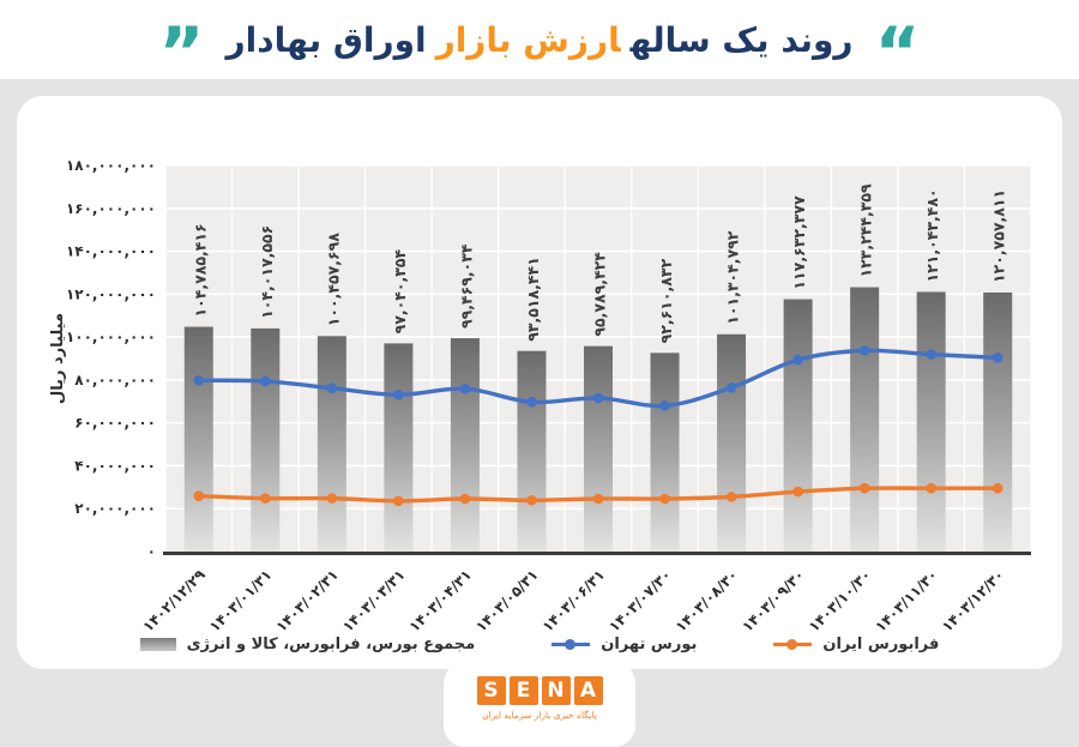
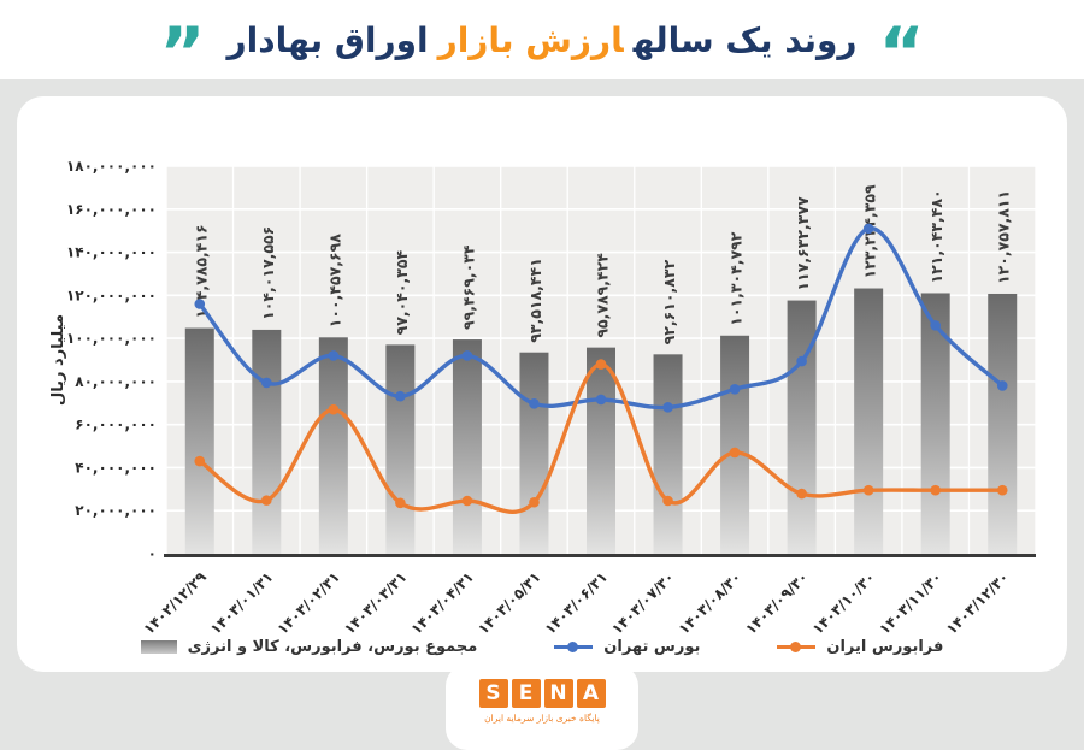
بورس تهران/۱۴۰۲/۱۲/۲۹: 80000000 -> 116000000
فرابورس ایران/۱۴۰۲/۱۲/۲۹: 26000000 -> 43000000
بورس تهران/۱۴۰۳/۰۲/۳۱: 76000000 -> 92000000
فرابورس ایران/۱۴۰۳/۰۲/۳۱: 25000000 -> 67000000
بورس تهران/۱۴۰۳/۰۴/۳۱: 76000000 -> 92000000
فرابورس ایران/۱۴۰۳/۰۶/۳۱: 25000000 -> 88000000
فرابورس ایران/۱۴۰۳/۰۸/۳۰: 26000000 -> 47000000
بورس تهران/۱۴۰۳/۱۰/۳۰: 94000000 -> 151000000
بورس تهران/۱۴۰۳/۱۱/۳۰: 92000000 -> 106000000
بورس تهران/۱۴۰۳/۱۲/۳۰: 90000000 -> 78000000
